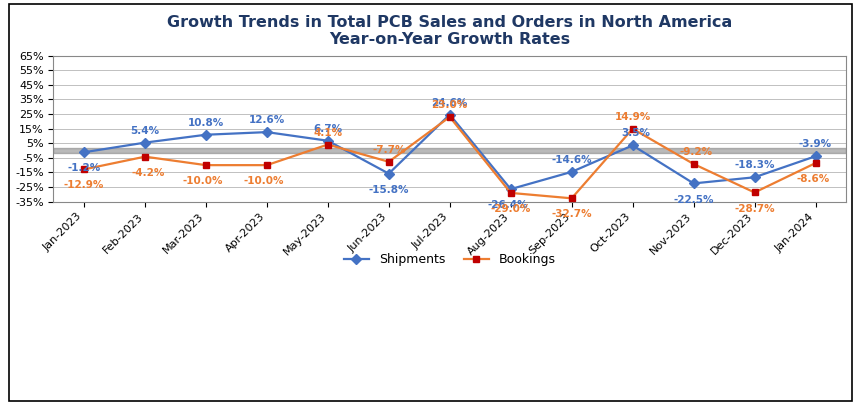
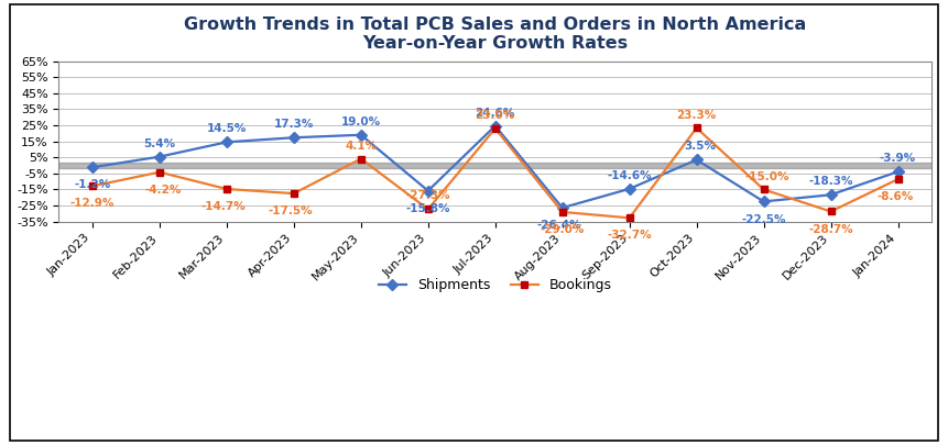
Shipments/Mar-2023: 10.8% -> 14.5%
Bookings/Mar-2023: -10.0% -> -14.7%
Shipments/Apr-2023: 12.6% -> 17.3%
Bookings/Apr-2023: -10.0% -> -17.5%
Shipments/May-2023: 7% -> 19%
Bookings/Jun-2023: -7.7% -> -27.3%
Bookings/Oct-2023: 14.9% -> 23.3%
Bookings/Nov-2023: -9.2% -> -15.0%
